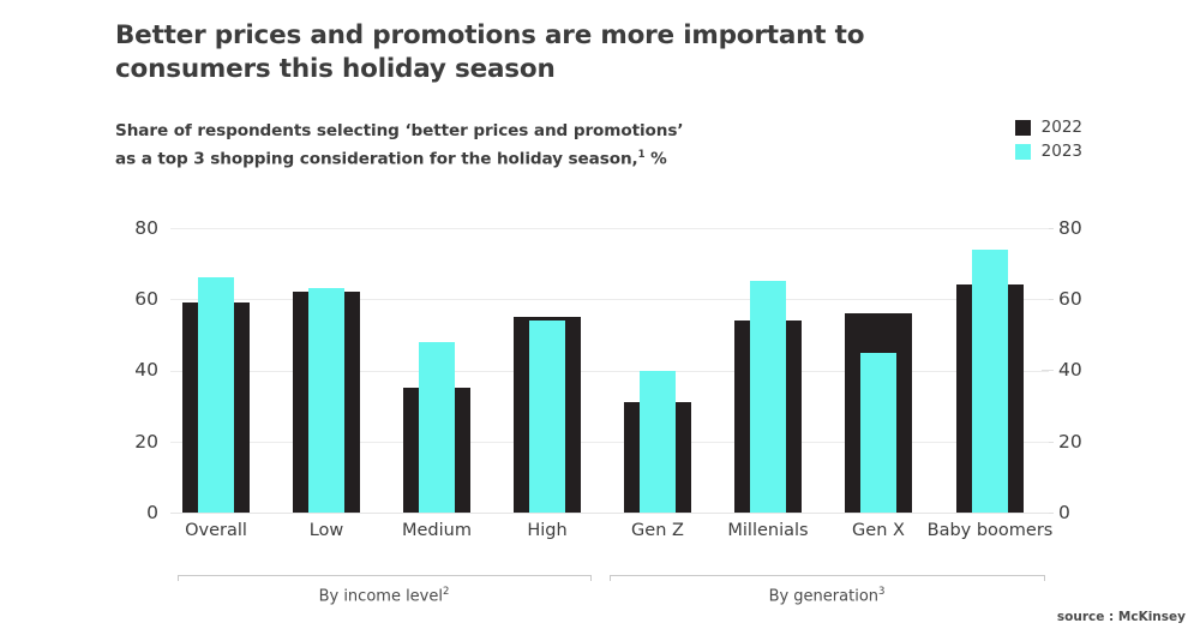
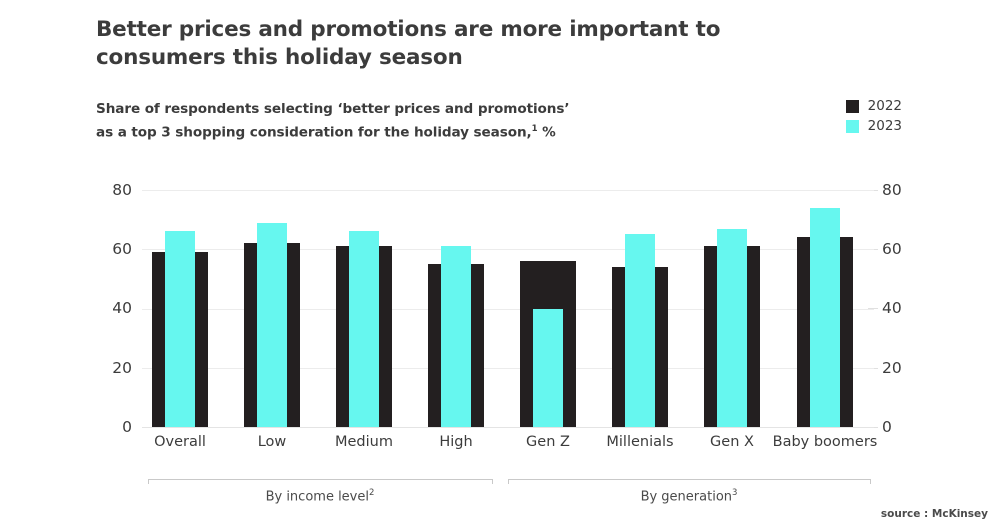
2023/Low: 63 -> 69
2022/Medium: 35 -> 61
2023/Medium: 48 -> 66
2023/High: 54 -> 61
2022/Gen Z: 31 -> 56
2022/Gen X: 56 -> 61
2023/Gen X: 45 -> 67
